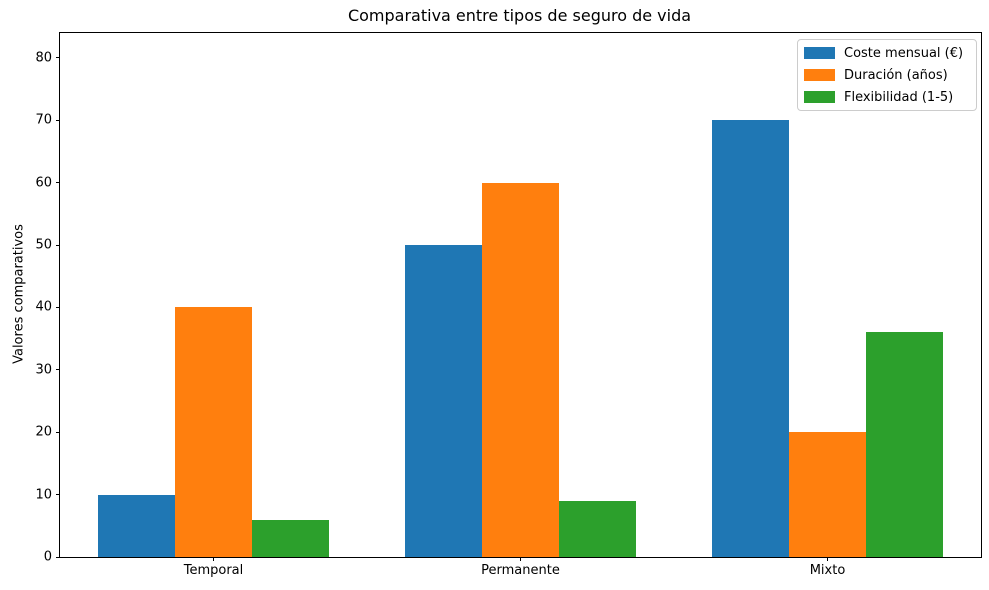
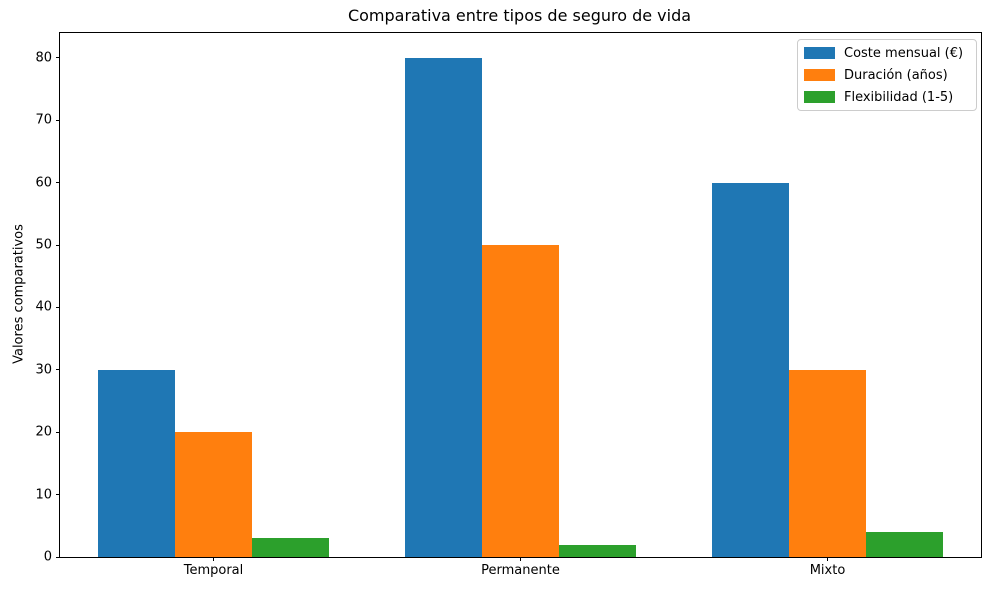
Coste mensual (€)/Temporal: 10 -> 30
Duración (años)/Temporal: 40 -> 20
Flexibilidad (1-5)/Temporal: 6 -> 3
Coste mensual (€)/Permanente: 50 -> 80
Duración (años)/Permanente: 60 -> 50
Flexibilidad (1-5)/Permanente: 9 -> 2
Coste mensual (€)/Mixto: 70 -> 60
Duración (años)/Mixto: 20 -> 30
Flexibilidad (1-5)/Mixto: 36 -> 4
